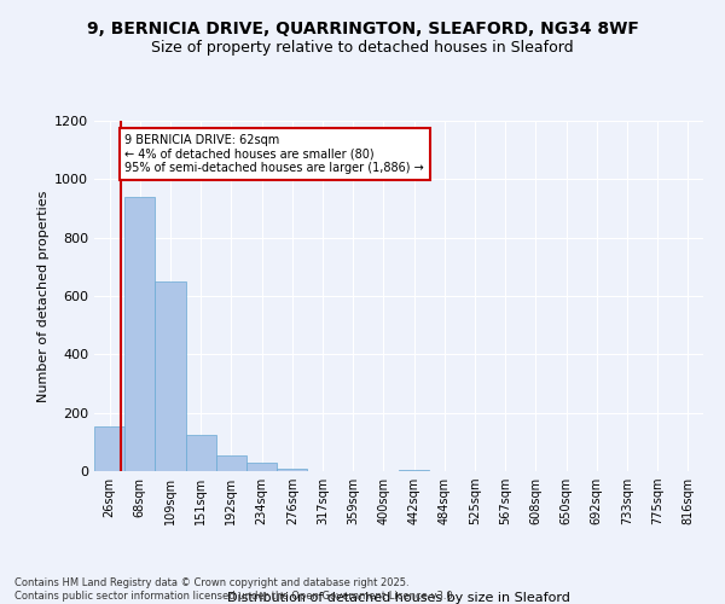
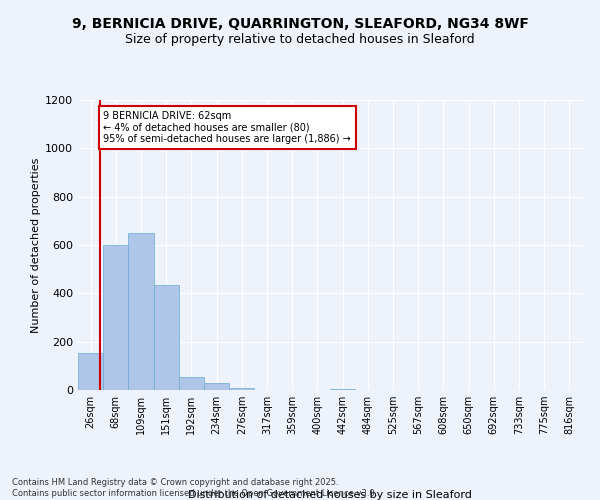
68sqm: 940 -> 600
151sqm: 125 -> 435
